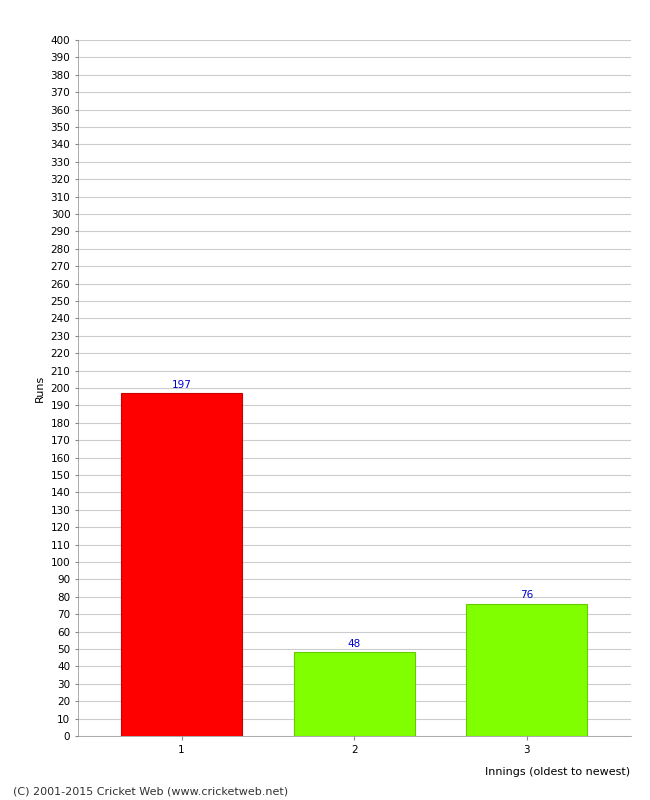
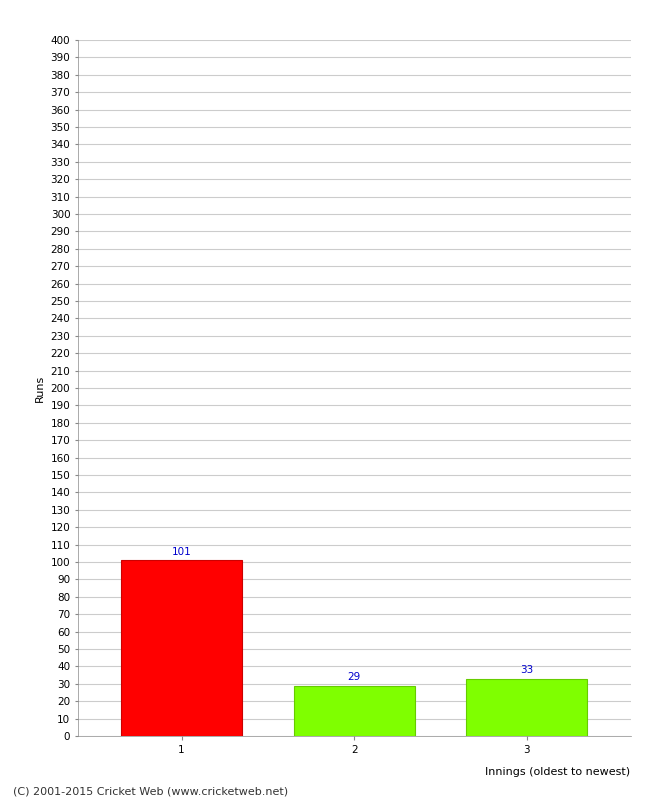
1: 197 -> 101
2: 48 -> 29
3: 76 -> 33
